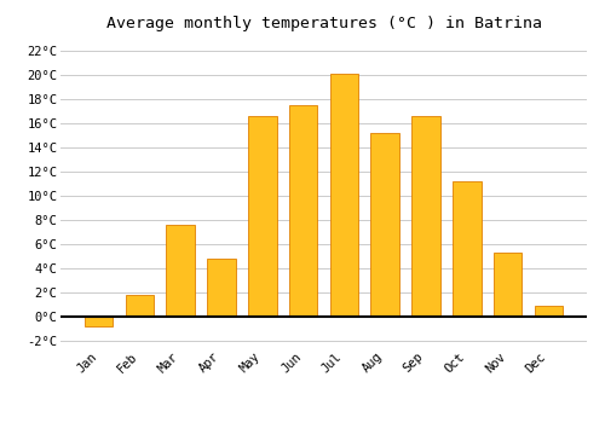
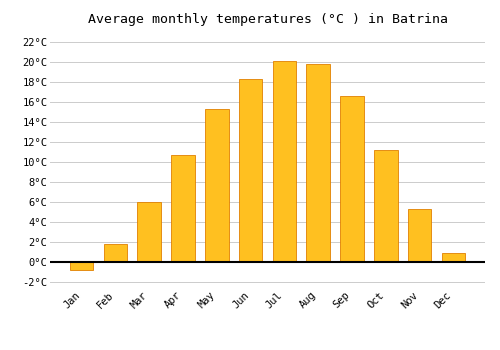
Mar: 7.6°C -> 6.0°C
Apr: 4.8°C -> 10.7°C
May: 16.6°C -> 15.3°C
Jun: 17.5°C -> 18.3°C
Aug: 15.2°C -> 19.8°C
